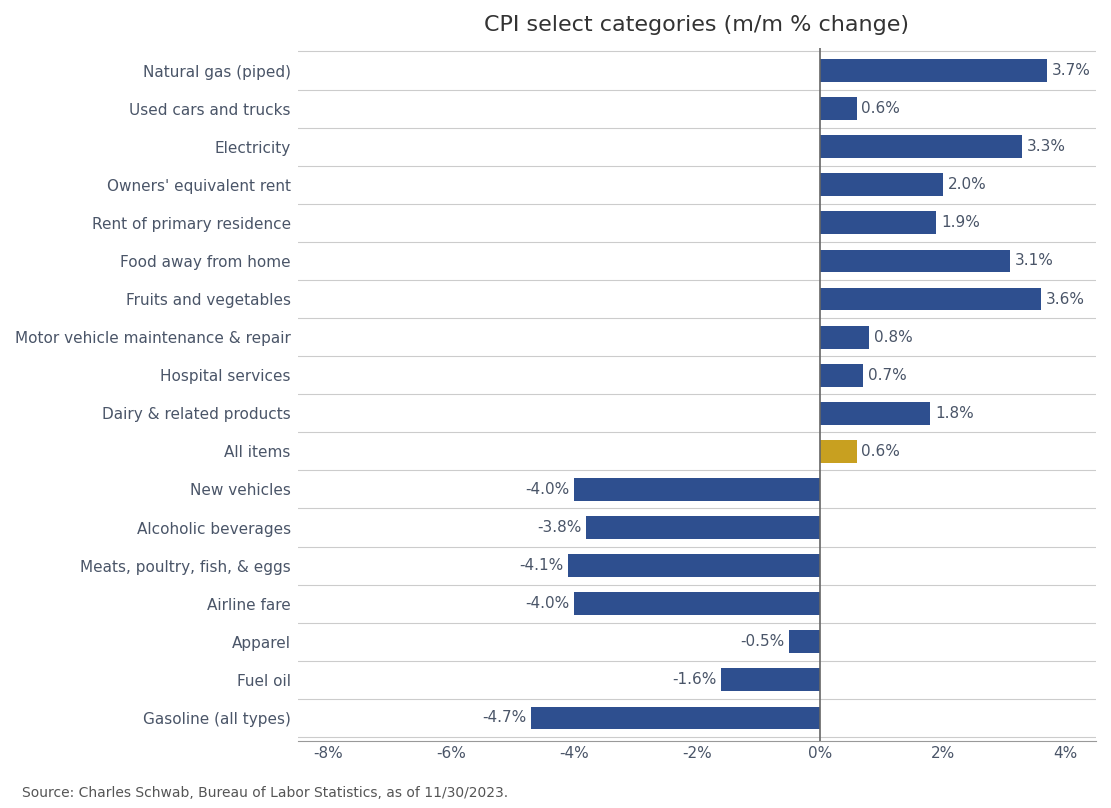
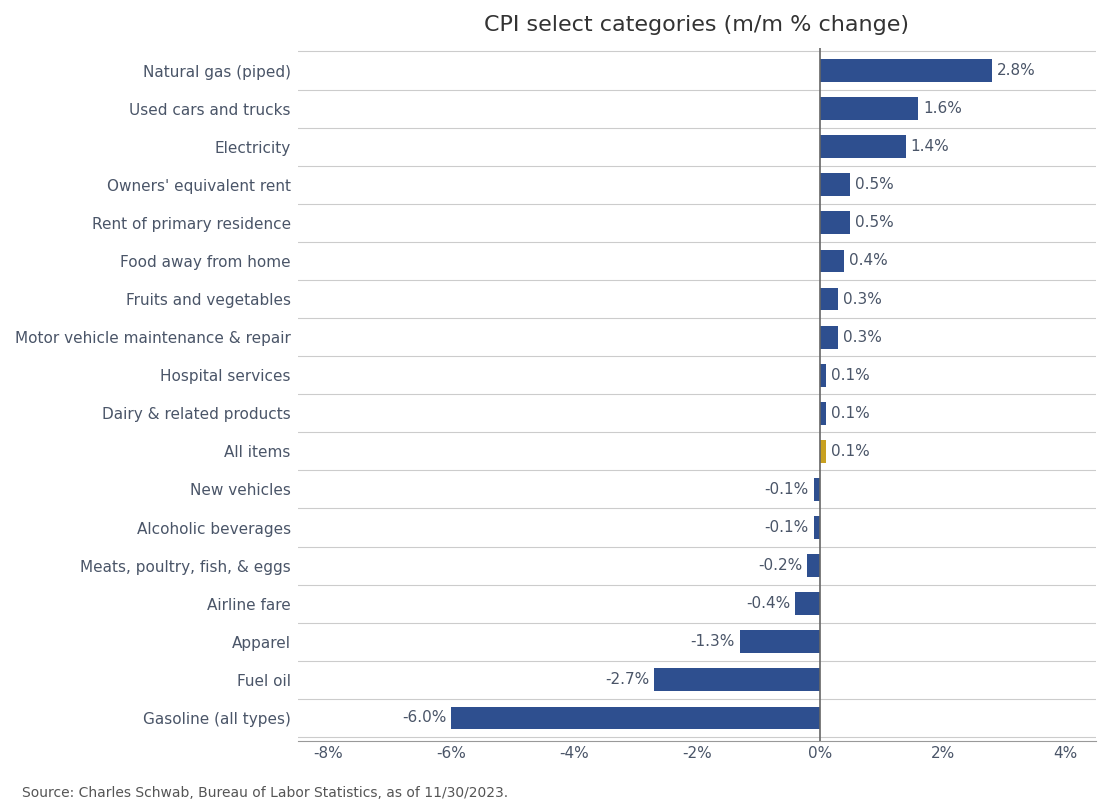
Natural gas (piped): 3.7% -> 2.8%
Used cars and trucks: 0.6% -> 1.6%
Electricity: 3.3% -> 1.4%
Owners' equivalent rent: 2.0% -> 0.5%
Rent of primary residence: 1.9% -> 0.5%
Food away from home: 3.1% -> 0.4%
Fruits and vegetables: 3.6% -> 0.3%
Motor vehicle maintenance & repair: 0.8% -> 0.3%
Hospital services: 0.7% -> 0.1%
Dairy & related products: 1.8% -> 0.1%
All items: 0.6% -> 0.1%
New vehicles: -4.0% -> -0.1%
Alcoholic beverages: -3.8% -> -0.1%
Meats, poultry, fish, & eggs: -4.1% -> -0.2%
Airline fare: -4.0% -> -0.4%
Apparel: -0.5% -> -1.3%
Fuel oil: -1.6% -> -2.7%
Gasoline (all types): -4.7% -> -6.0%
